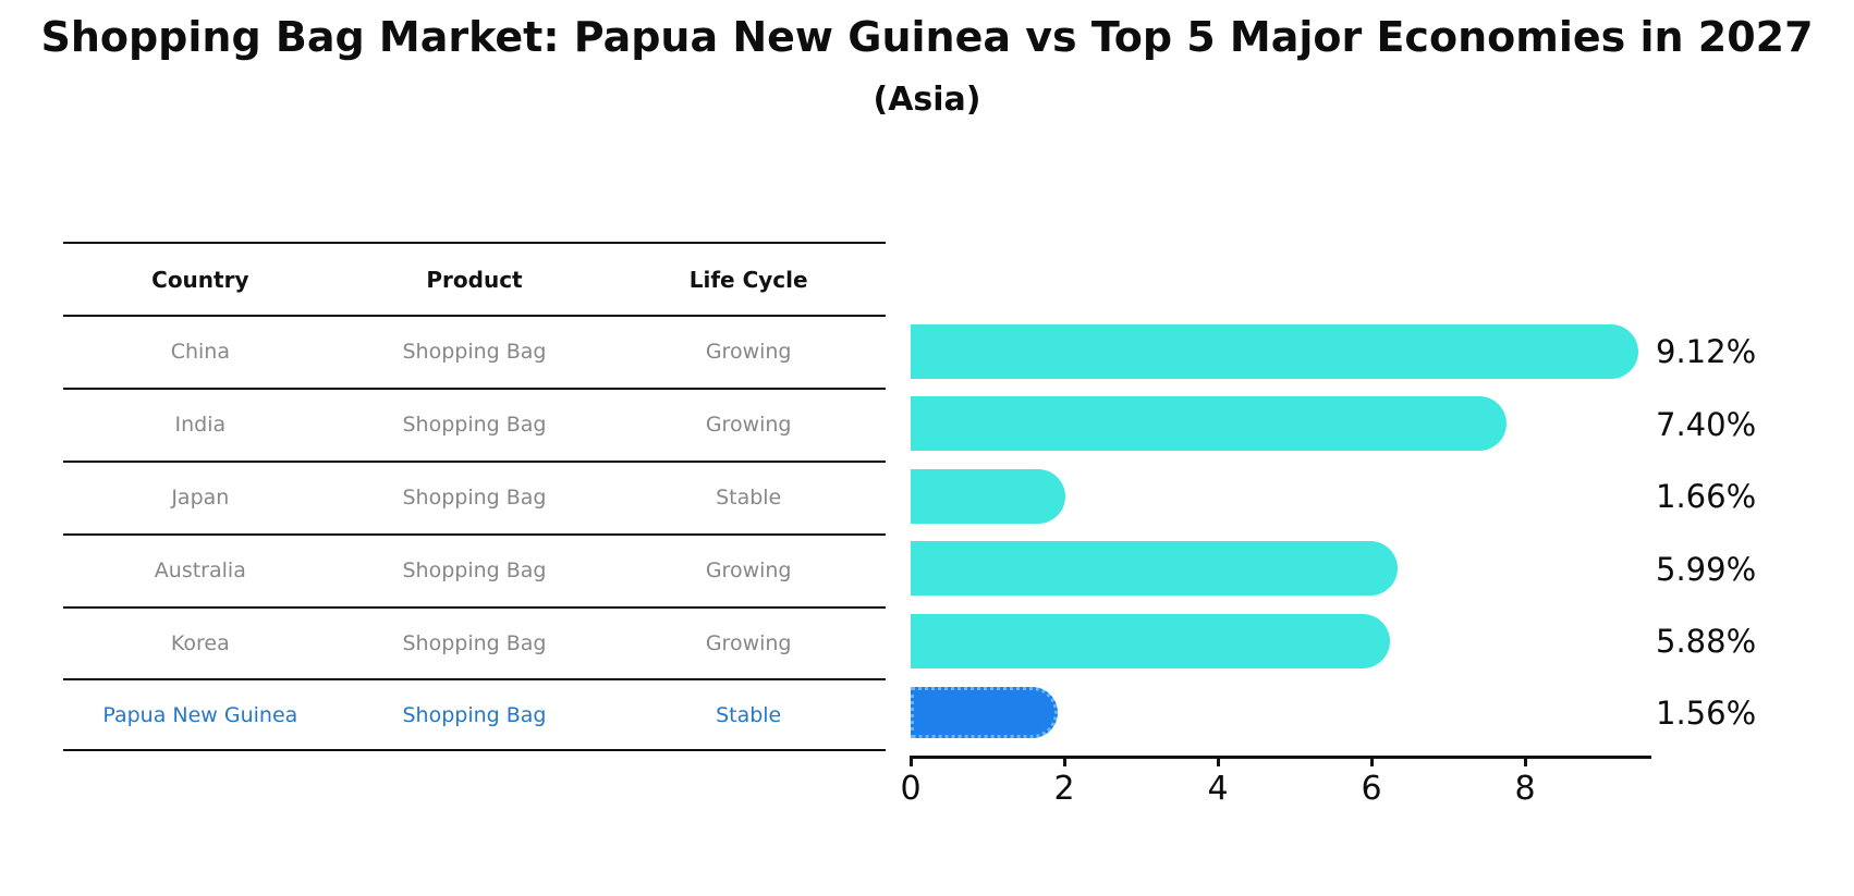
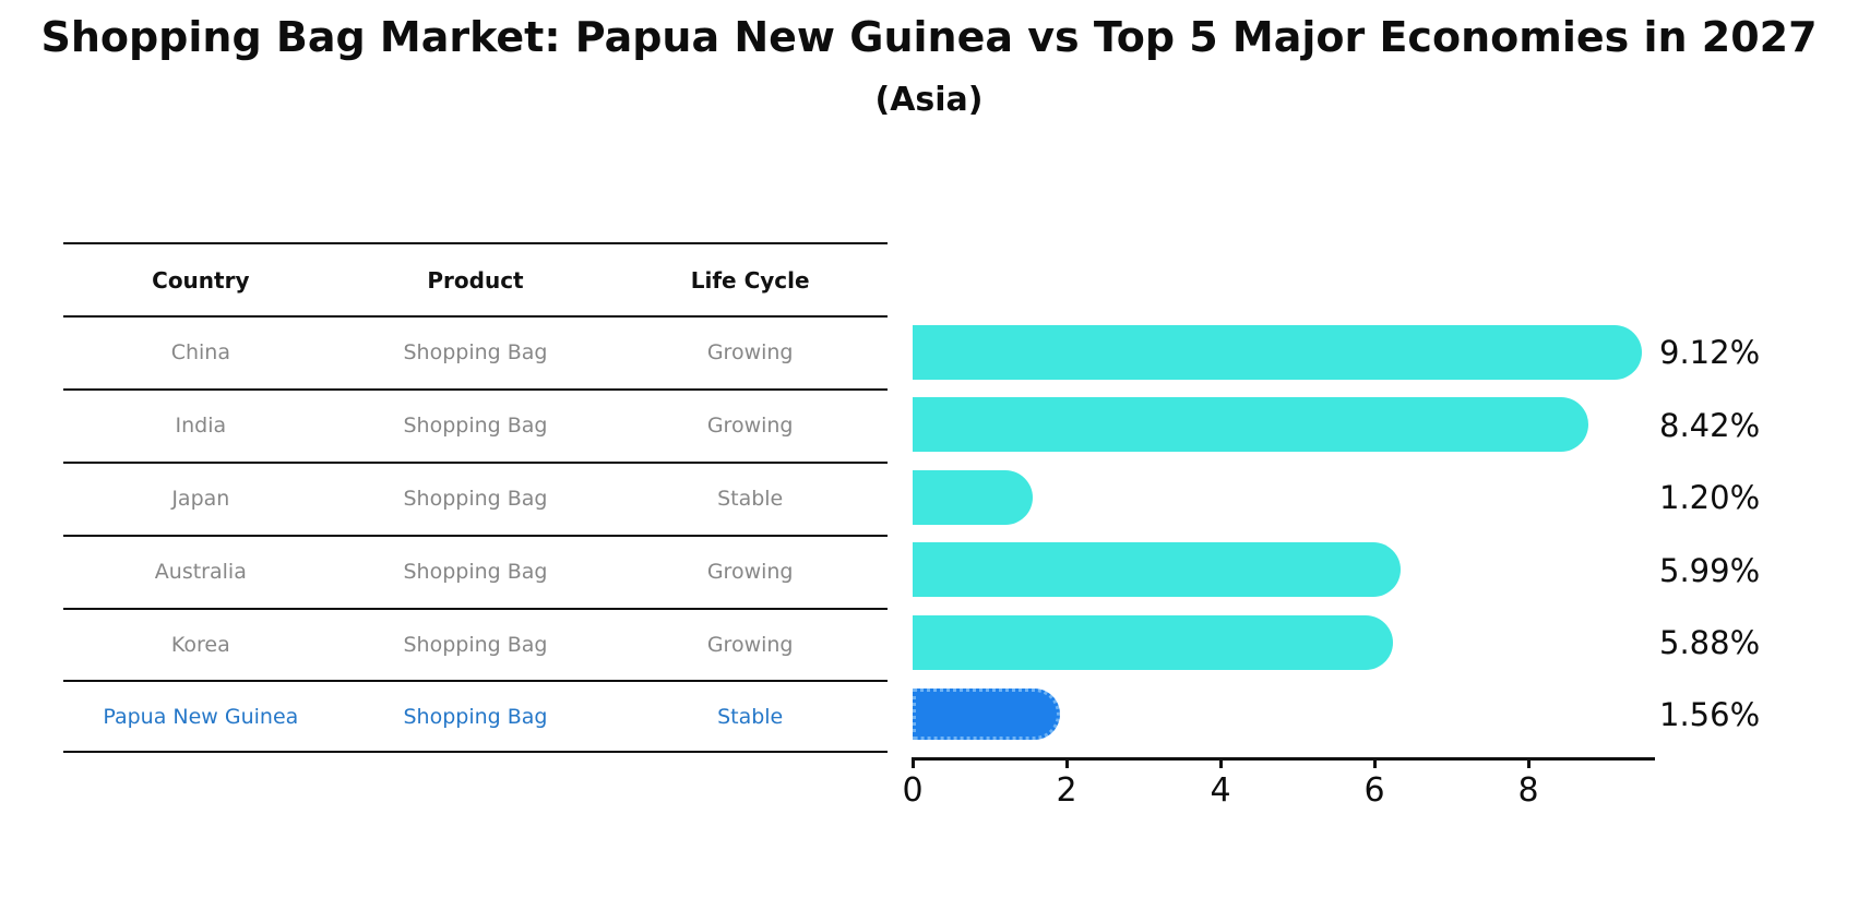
India: 7.40% -> 8.42%
Japan: 1.66% -> 1.20%
